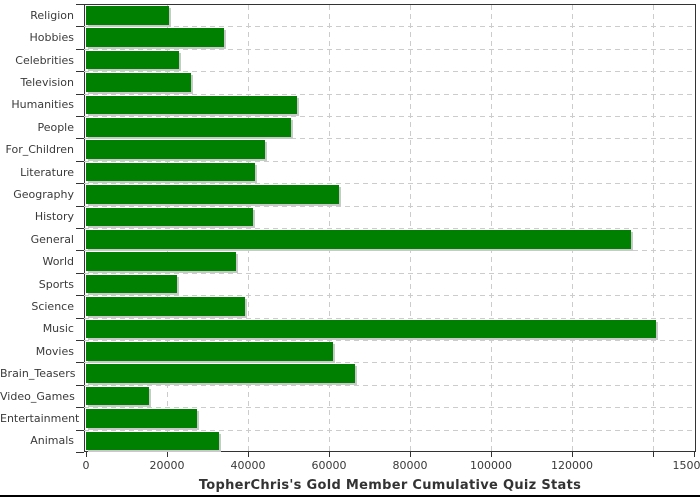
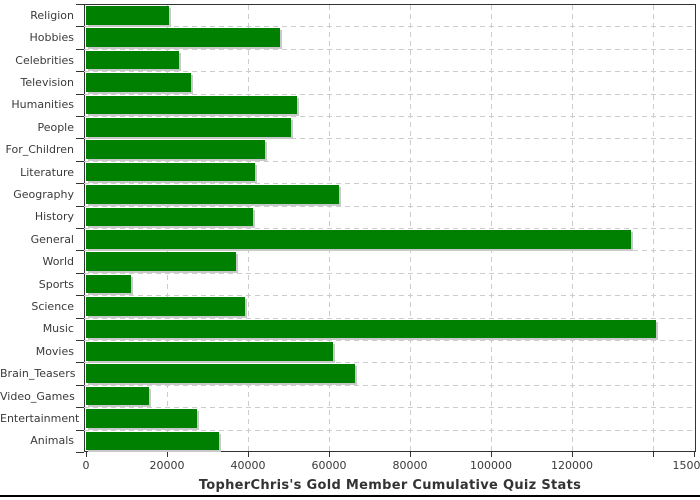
Hobbies: 34000 -> 48000
Sports: 22000 -> 11000
